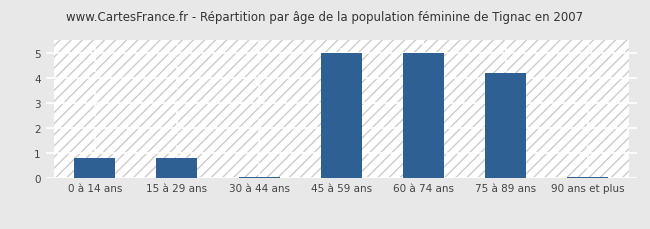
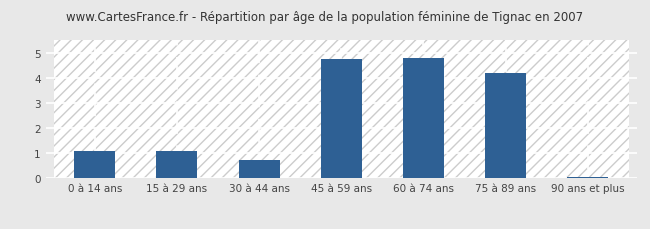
0 à 14 ans: 0.80 -> 1.10
15 à 29 ans: 0.80 -> 1.10
30 à 44 ans: 0.05 -> 0.75
45 à 59 ans: 5.00 -> 4.75
60 à 74 ans: 5.00 -> 4.80
